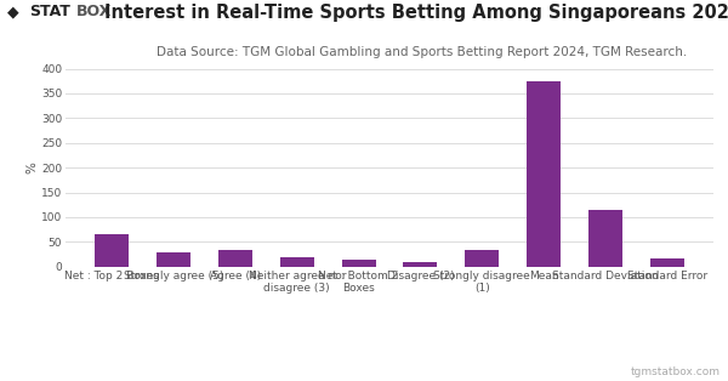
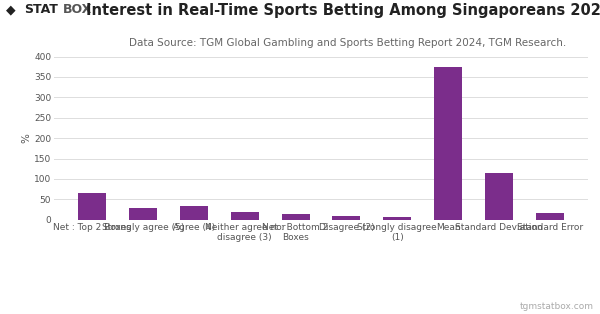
Strongly disagree (1): 35 -> 6
